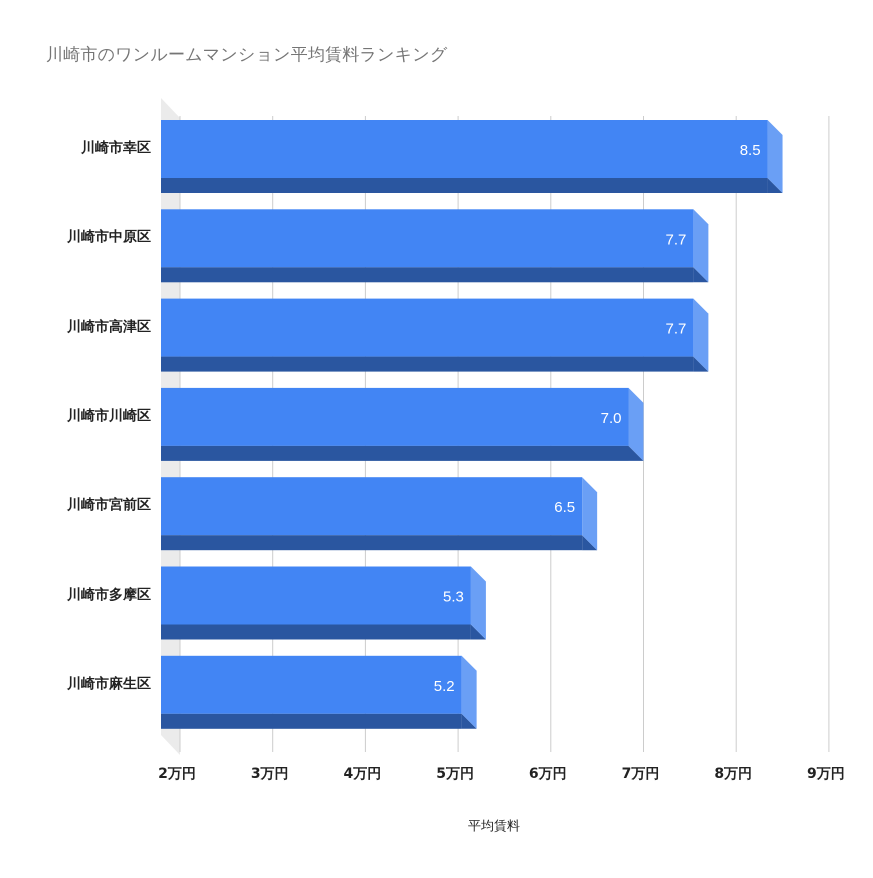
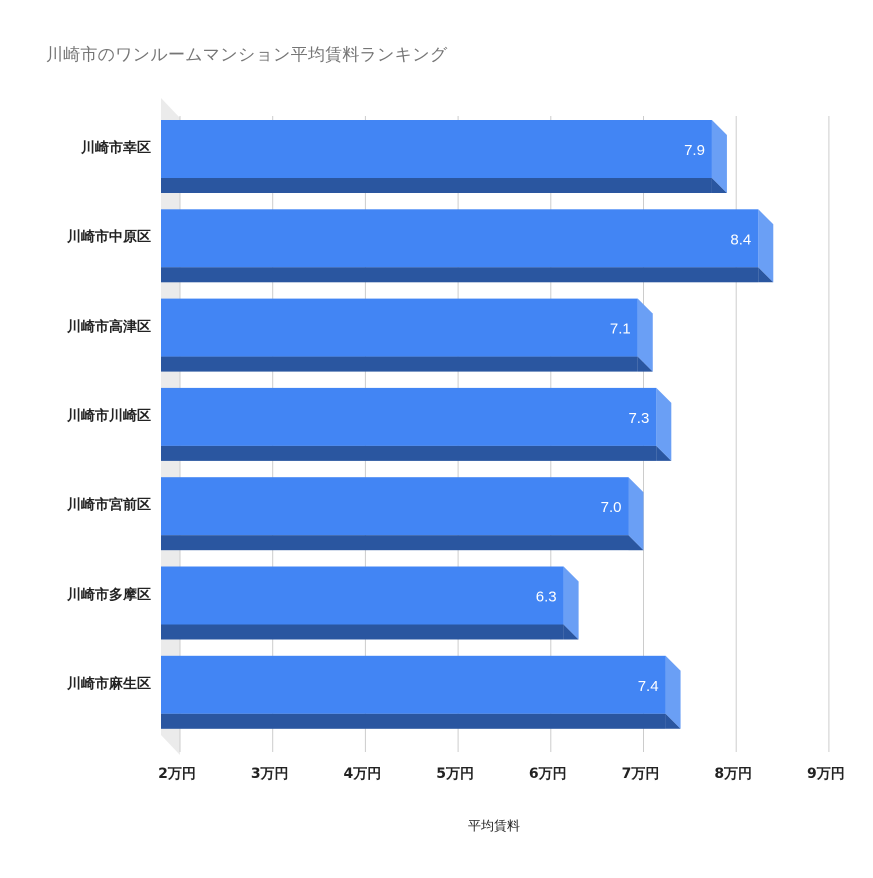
川崎市幸区: 8.5 -> 7.9
川崎市中原区: 7.7 -> 8.4
川崎市高津区: 7.7 -> 7.1
川崎市川崎区: 7.0 -> 7.3
川崎市宮前区: 6.5 -> 7.0
川崎市多摩区: 5.3 -> 6.3
川崎市麻生区: 5.2 -> 7.4
